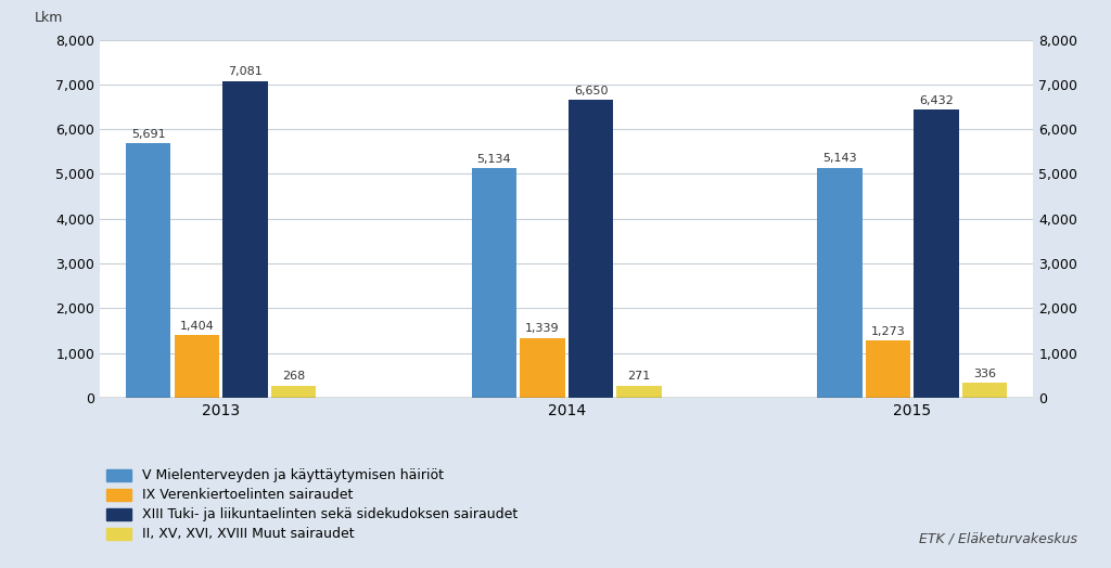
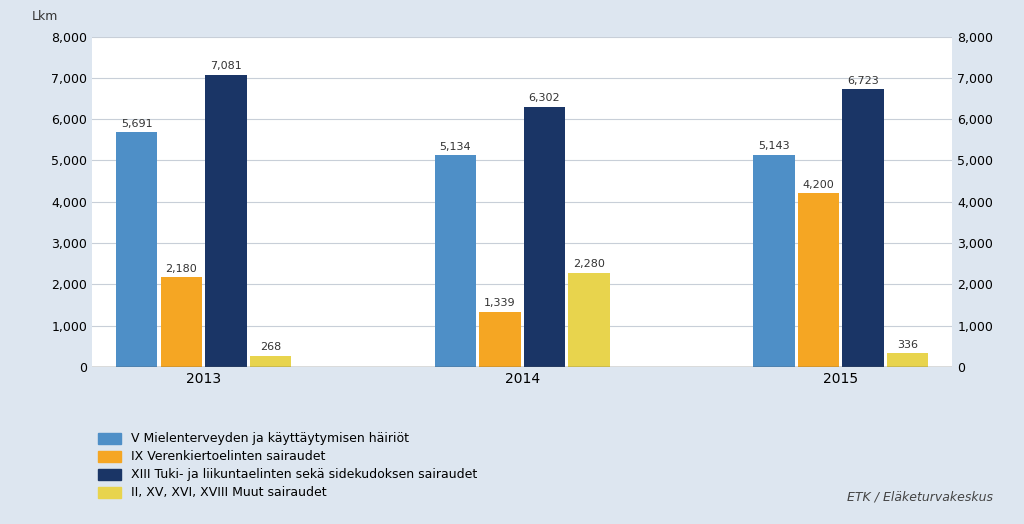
IX Verenkiertoelinten sairaudet/2013: 1,404 -> 2,180
XIII Tuki- ja liikuntaelinten sekä sidekudoksen sairaudet/2014: 6,650 -> 6,302
II, XV, XVI, XVIII Muut sairaudet/2014: 271 -> 2,280
IX Verenkiertoelinten sairaudet/2015: 1,273 -> 4,200
XIII Tuki- ja liikuntaelinten sekä sidekudoksen sairaudet/2015: 6,432 -> 6,723
